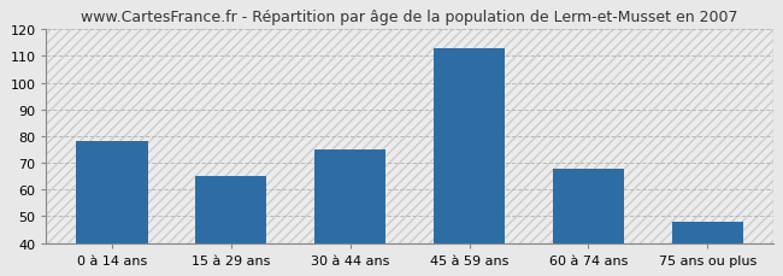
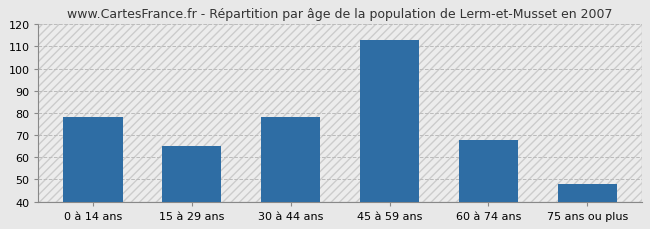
30 à 44 ans: 75 -> 78
